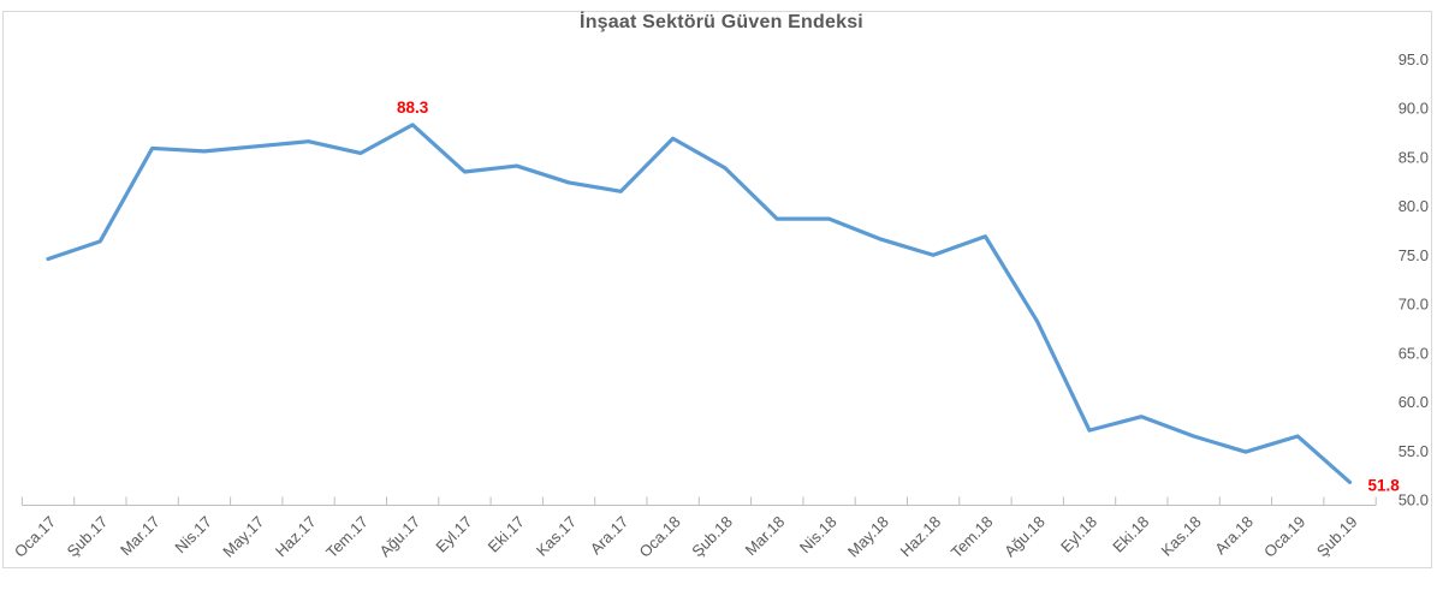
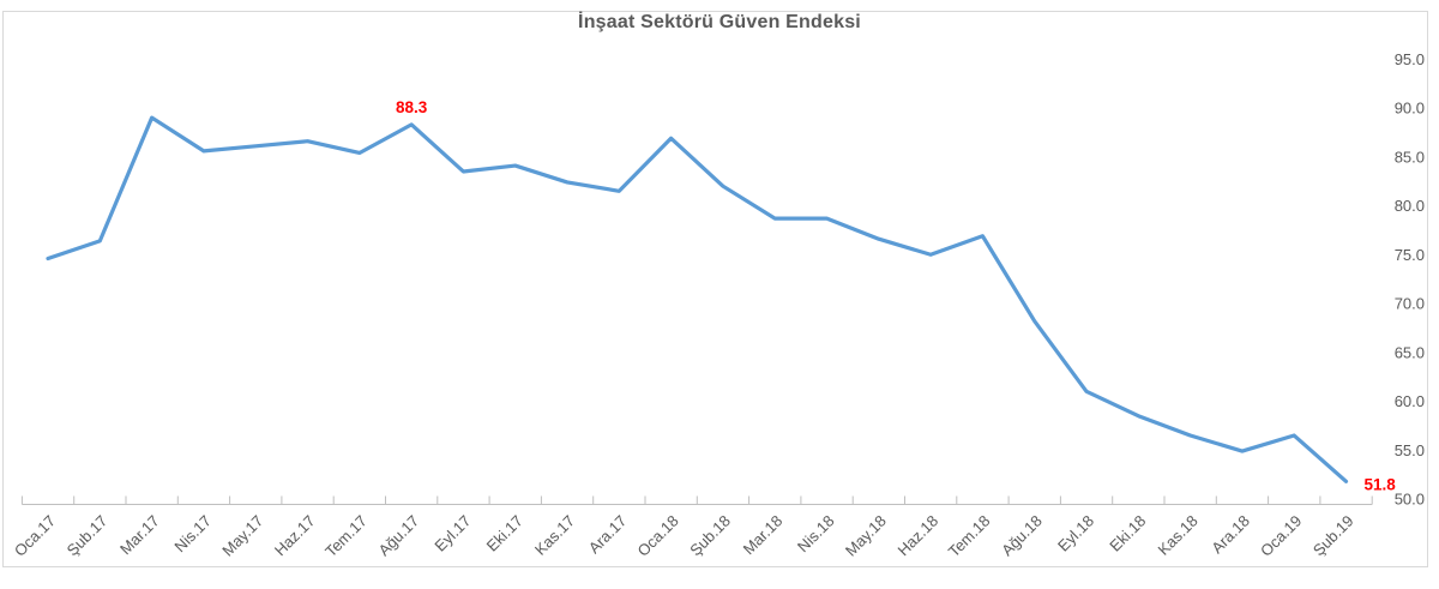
Mar.17: 86 -> 89
Şub.18: 84 -> 82
Eyl.18: 57 -> 61
